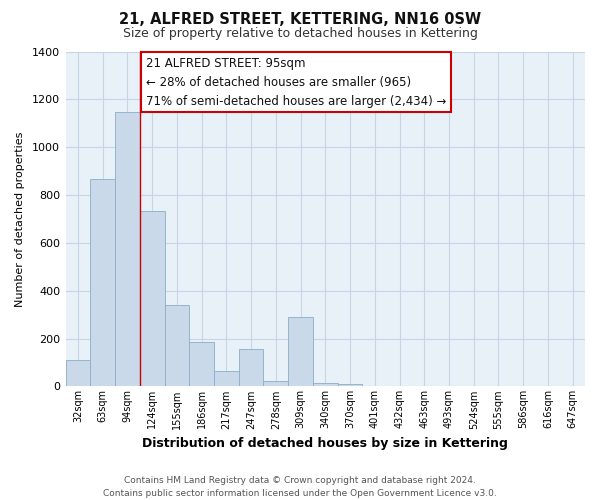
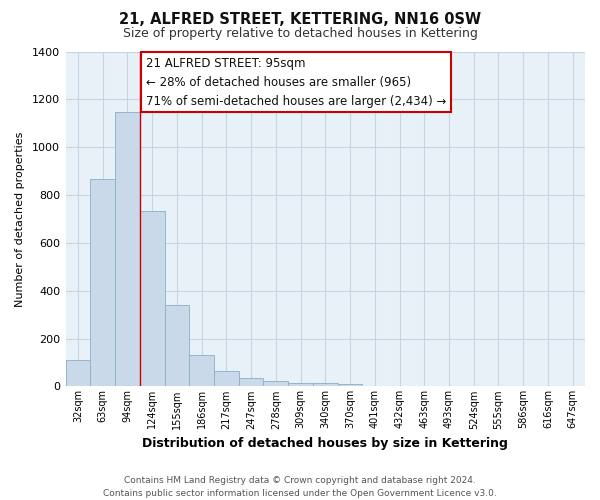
186sqm: 185 -> 130
247sqm: 155 -> 35
309sqm: 290 -> 15
